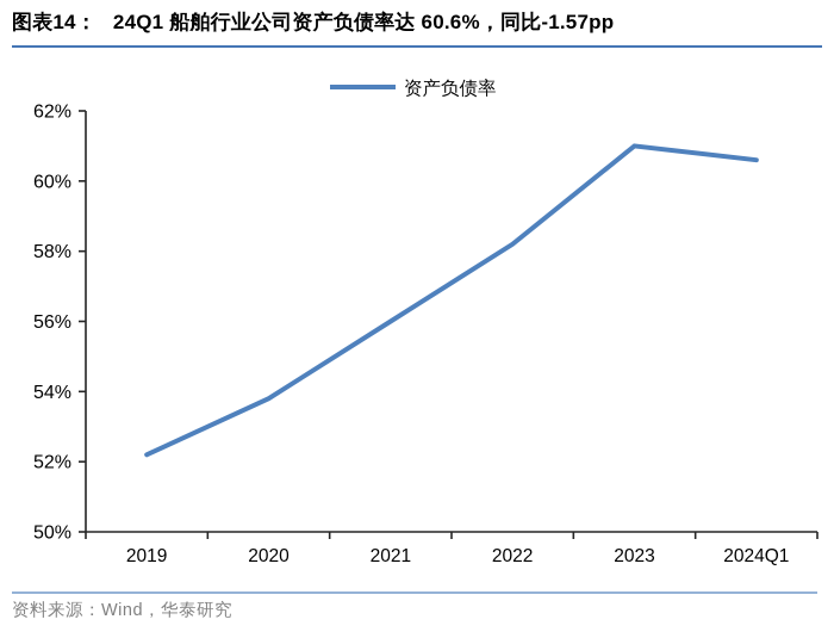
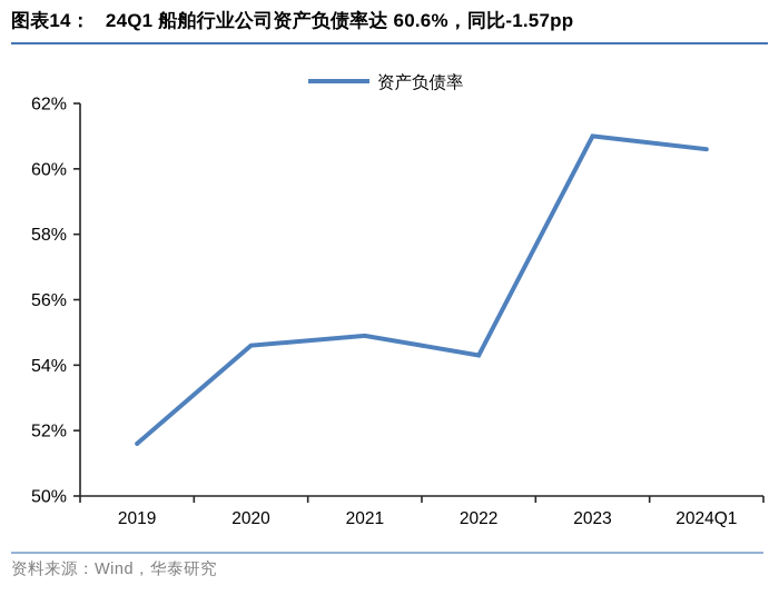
2019: 52.2% -> 51.6%
2020: 53.8% -> 54.6%
2021: 56.0% -> 54.9%
2022: 58.2% -> 54.3%
